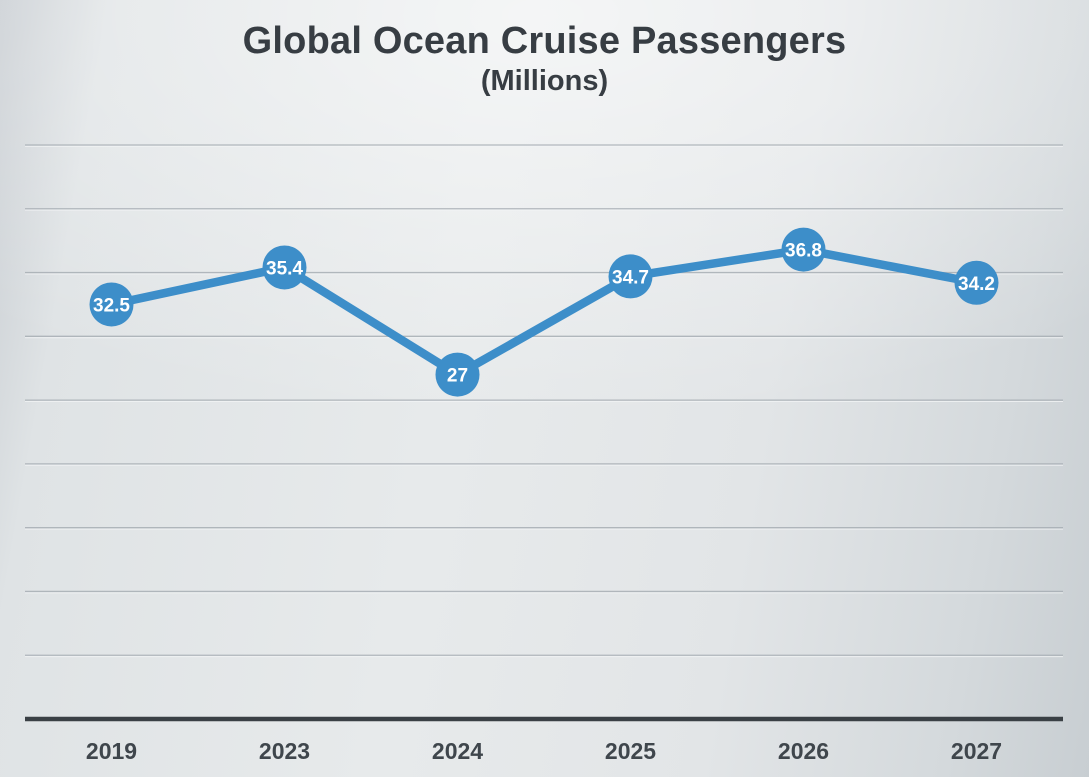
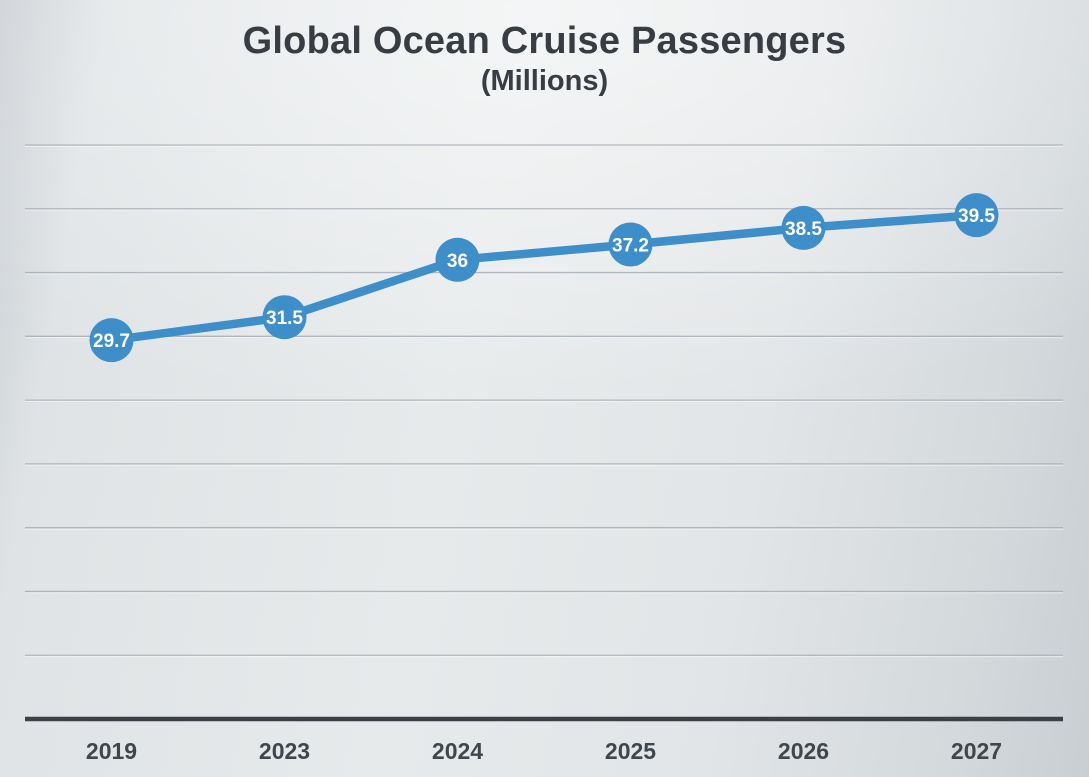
2019: 32.5 -> 29.7
2023: 35.4 -> 31.5
2024: 27 -> 36
2025: 34.7 -> 37.2
2026: 36.8 -> 38.5
2027: 34.2 -> 39.5
